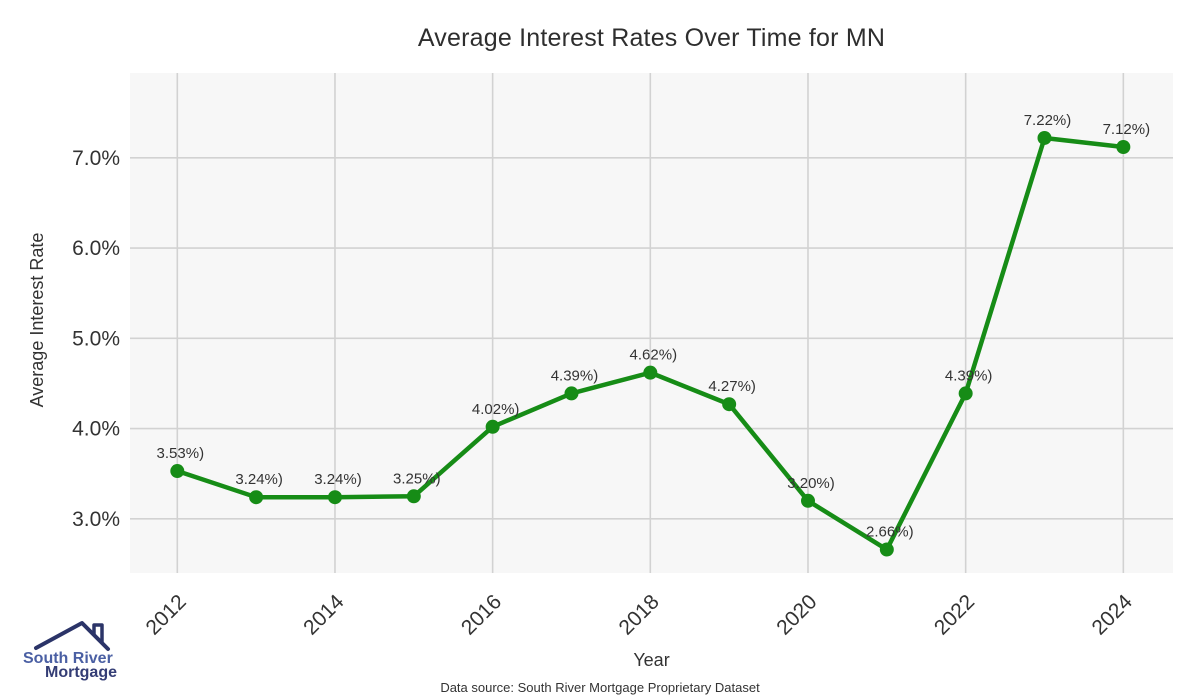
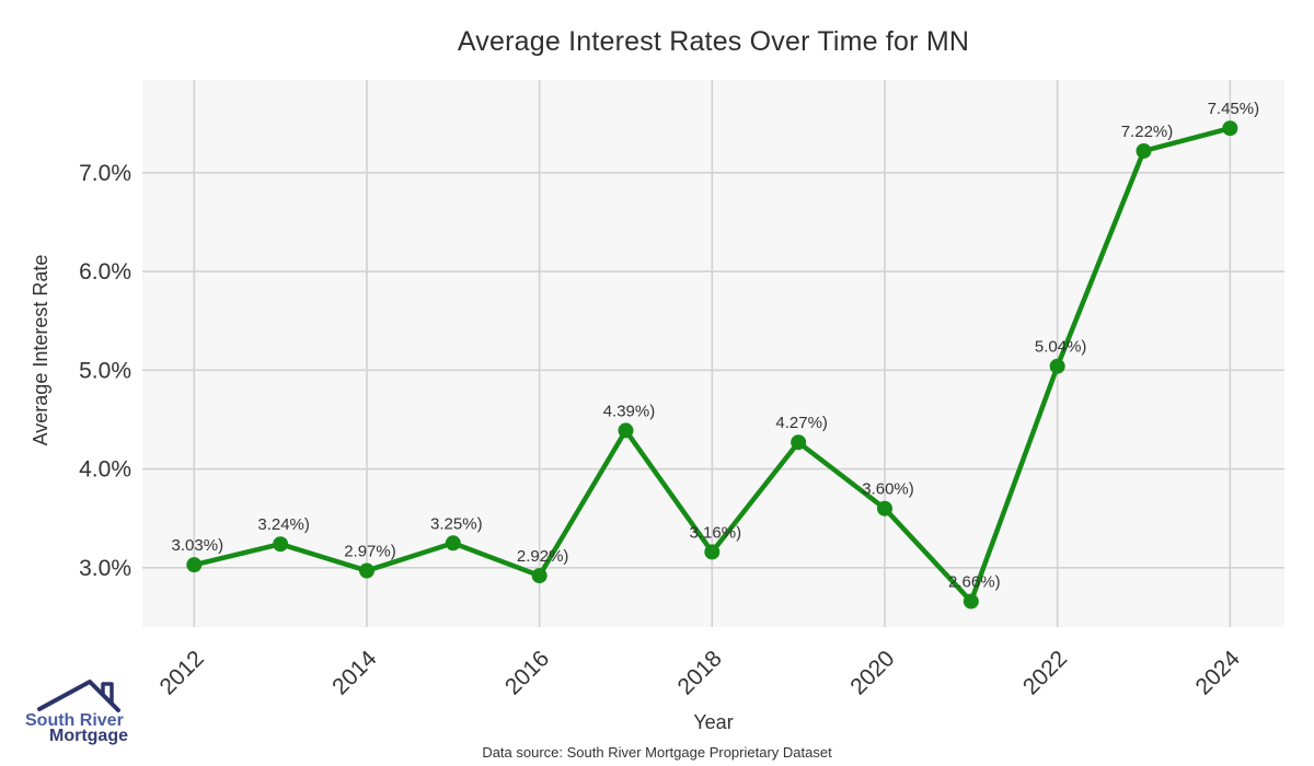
2012: 3.53% -> 3.03%
2014: 3.24% -> 2.97%
2016: 4.02% -> 2.92%
2018: 4.62% -> 3.16%
2020: 3.20% -> 3.60%
2022: 4.39% -> 5.04%
2024: 7.12% -> 7.45%
